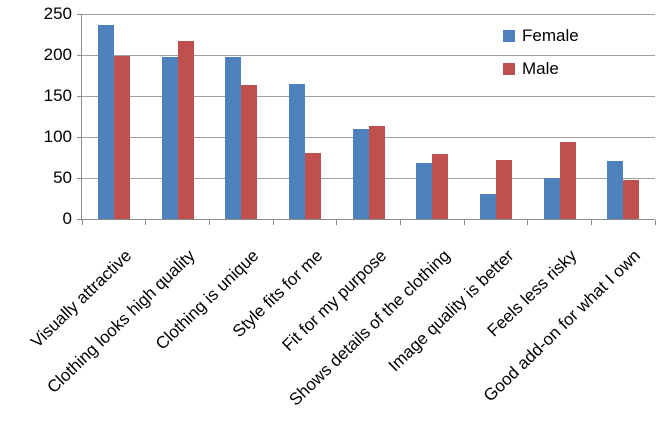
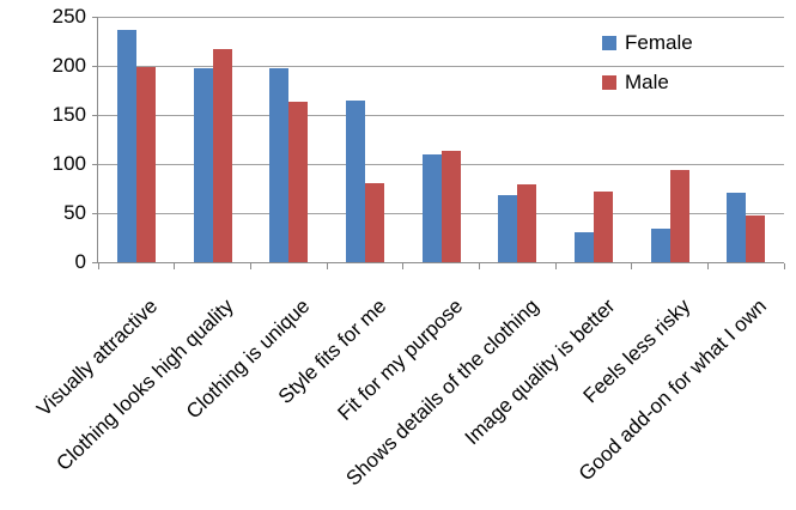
Female/Feels less risky: 50 -> 30
